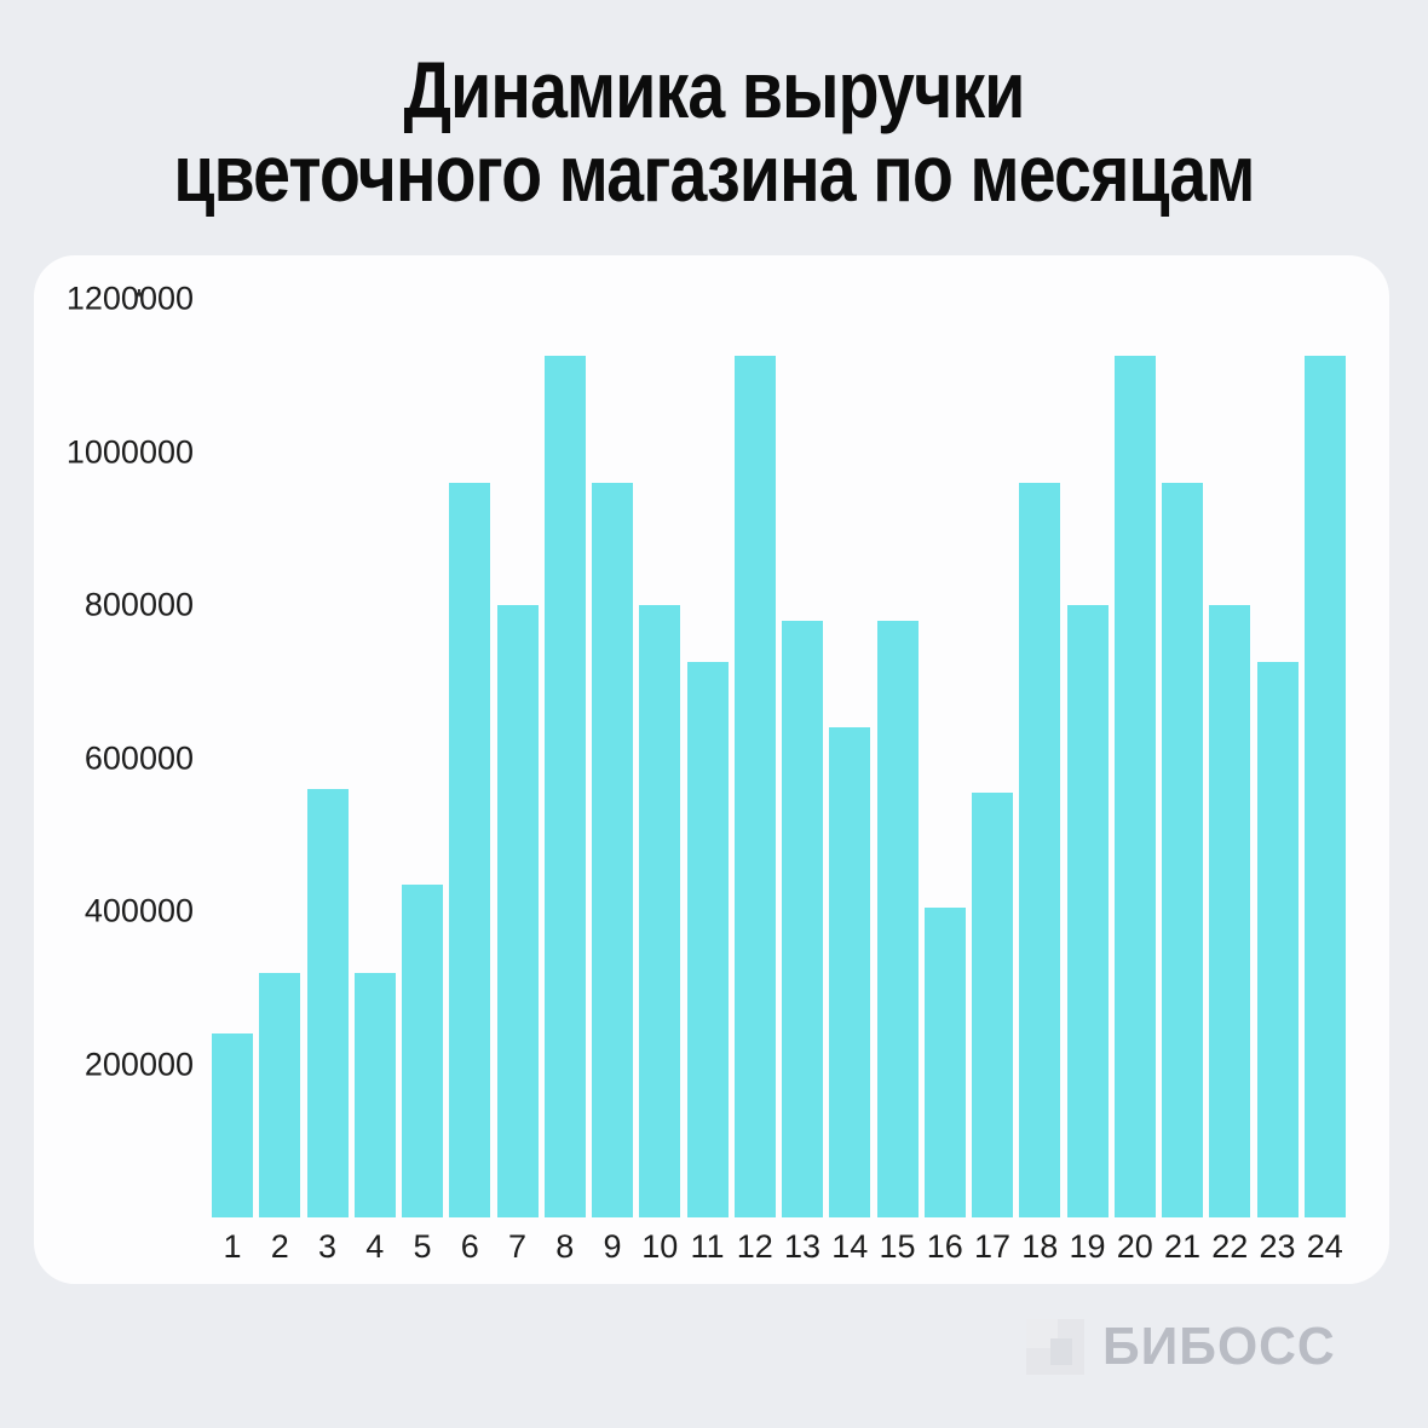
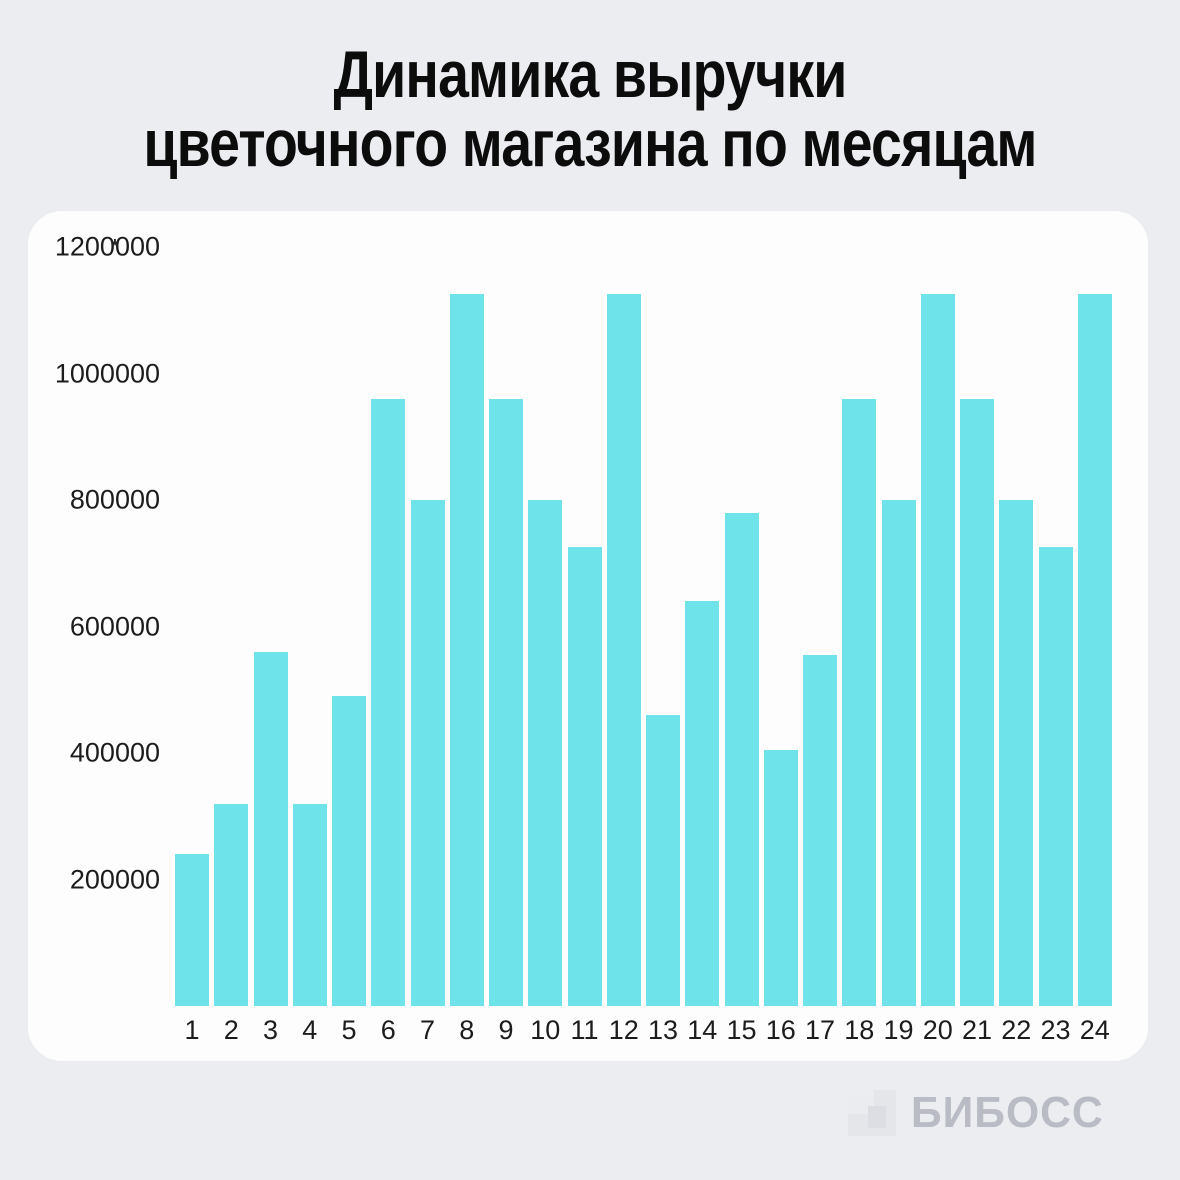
5: 440000 -> 490000
13: 780000 -> 460000
